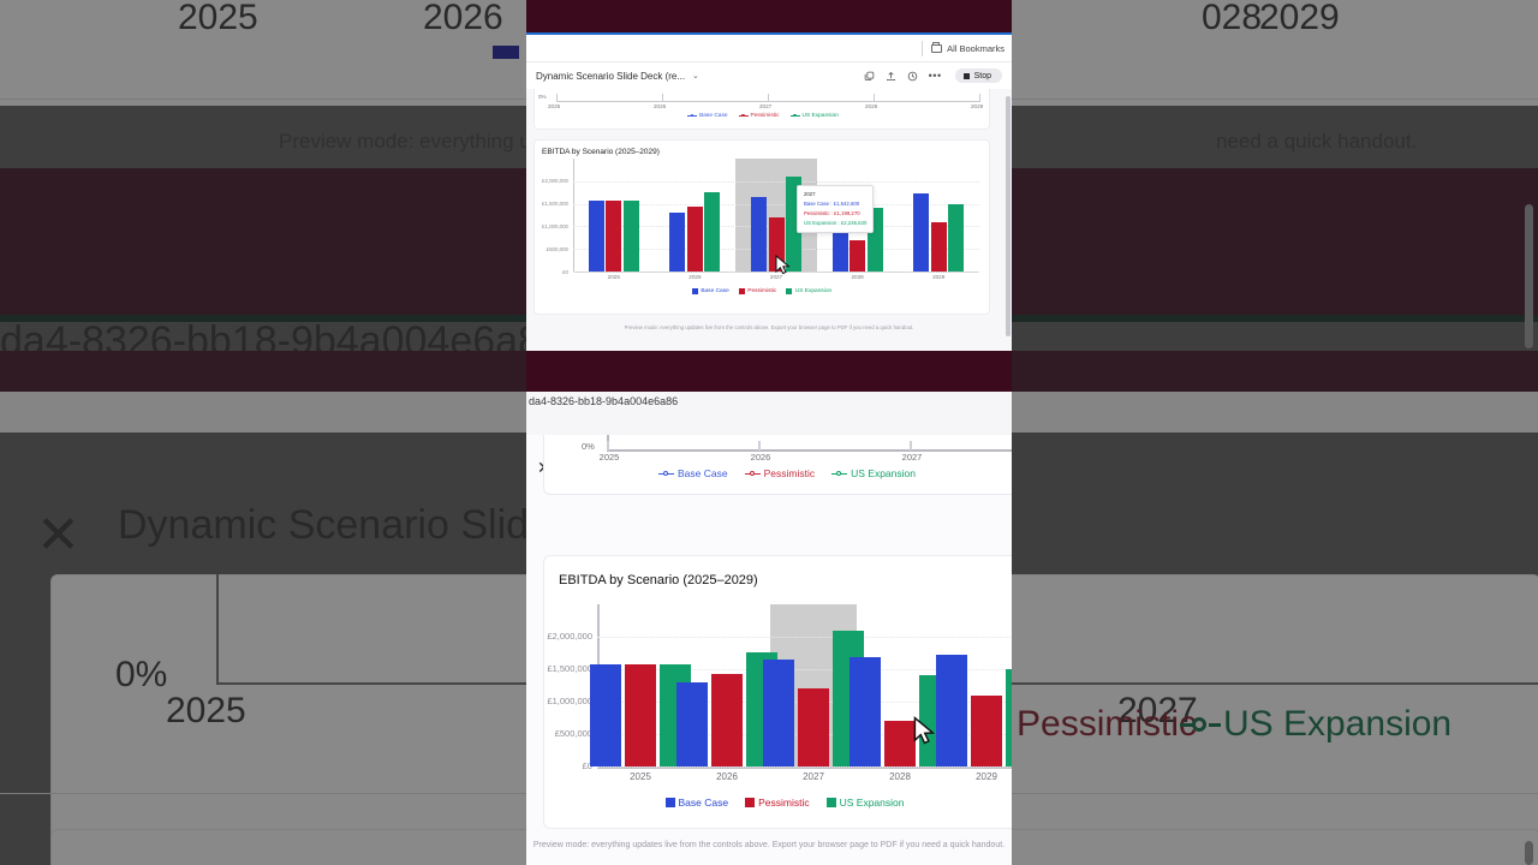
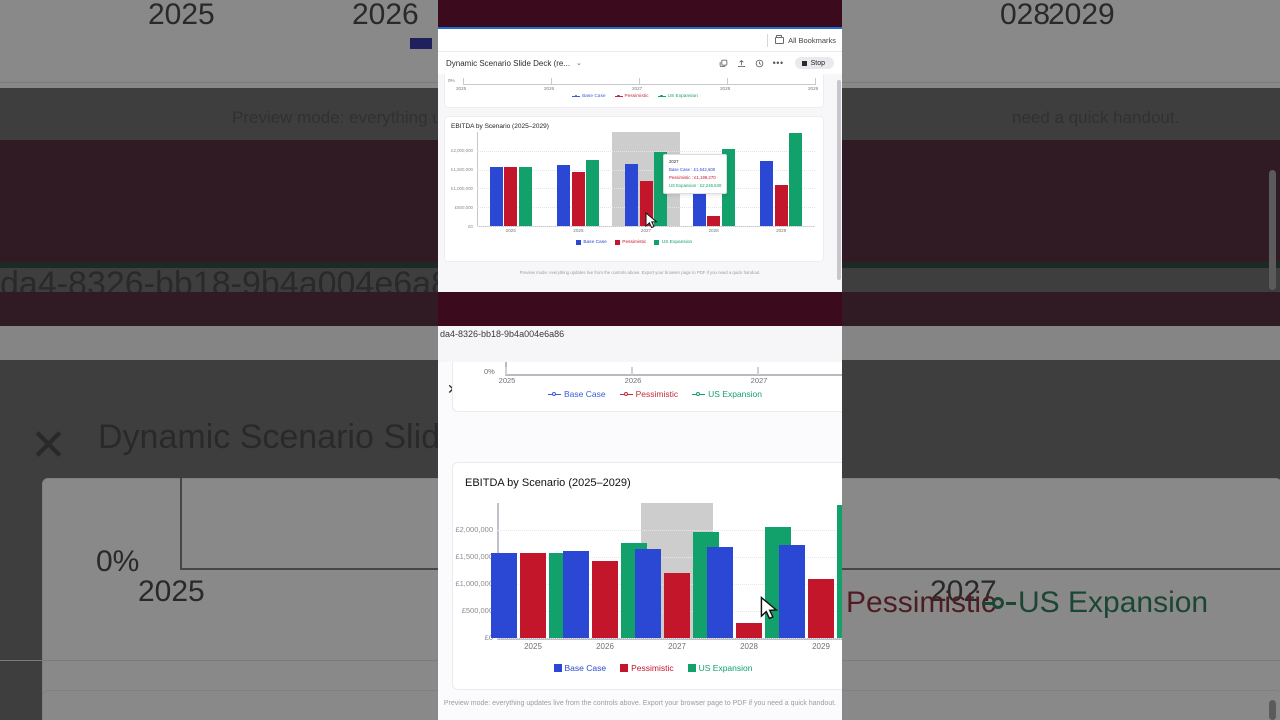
Base Case/2026: £1300000 -> £1600000
US Expansion/2027: £2100000 -> £2000000
Pessimistic/2028: £700000 -> £300000
US Expansion/2028: £1400000 -> £2100000
US Expansion/2029: £1500000 -> £2500000
